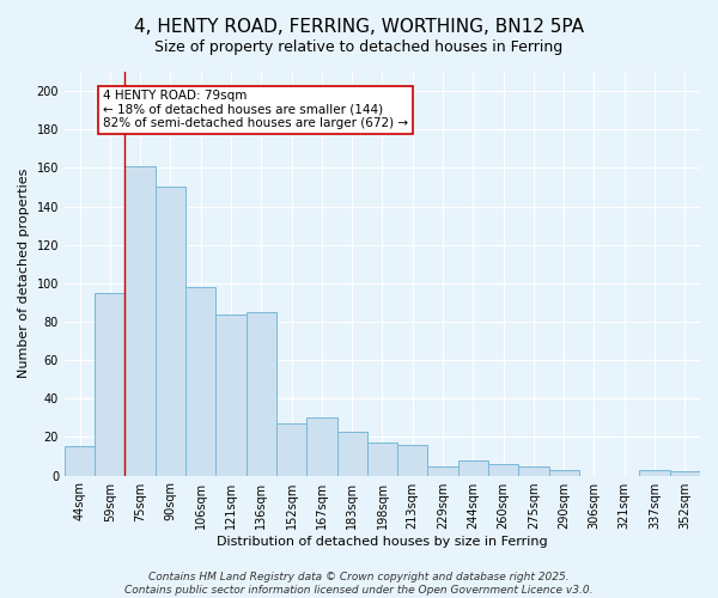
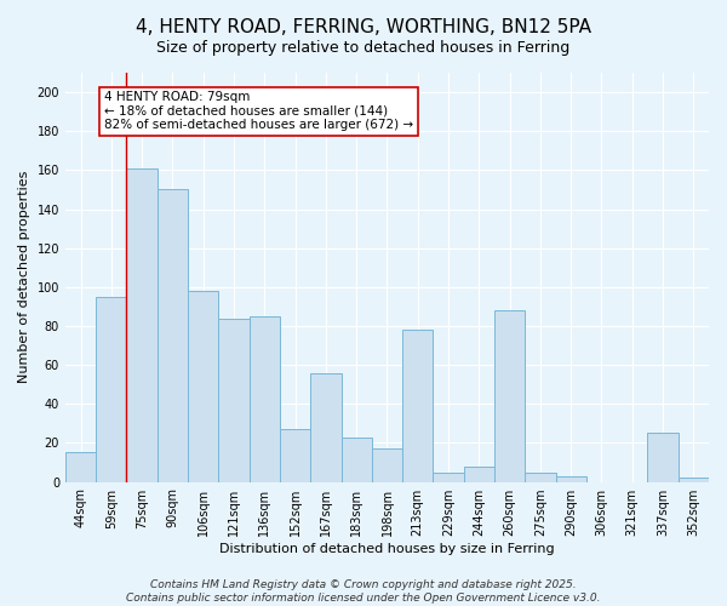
167sqm: 30 -> 56
213sqm: 16 -> 78
260sqm: 6 -> 88
337sqm: 3 -> 25
